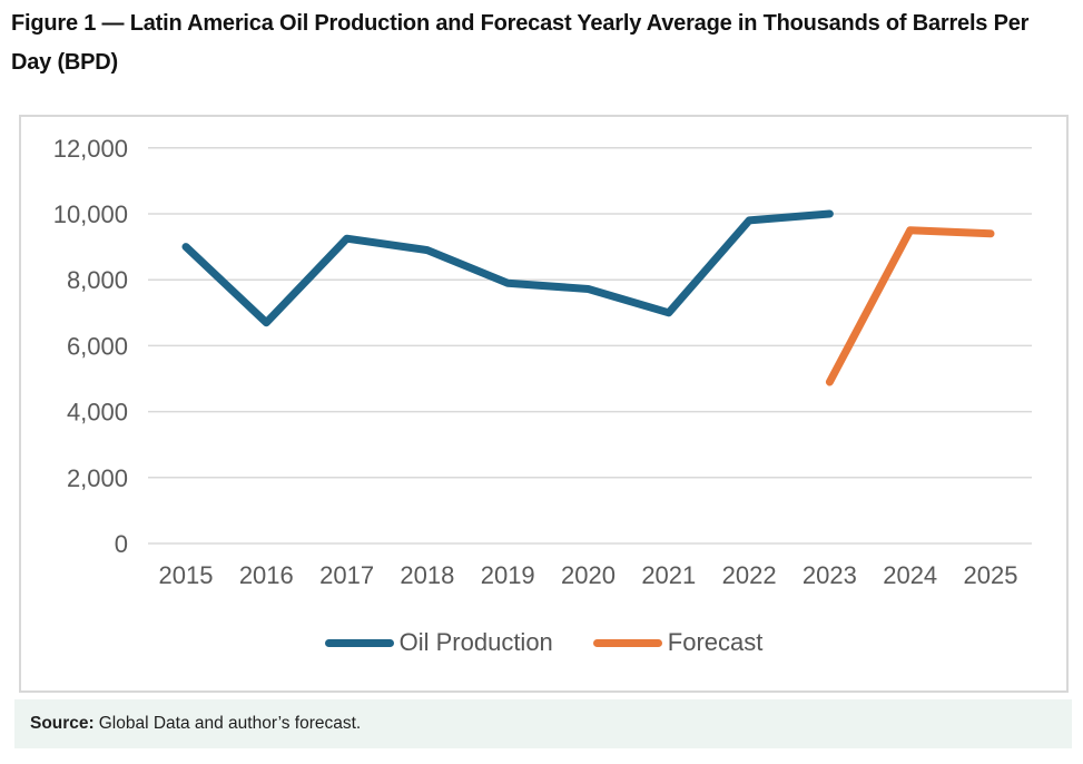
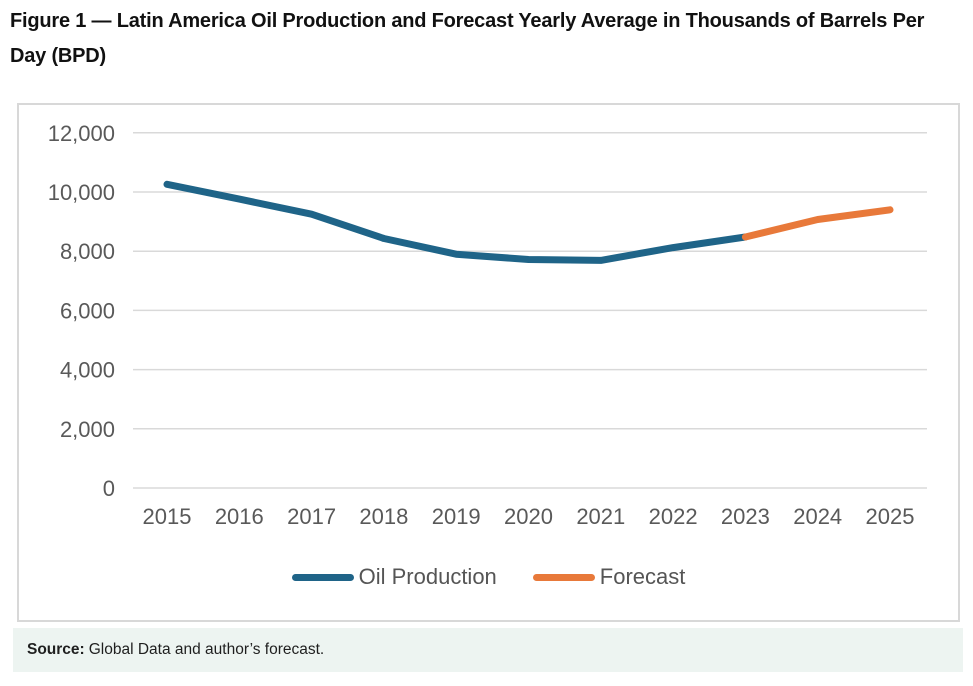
Oil Production/2015: 9000 -> 10300
Oil Production/2016: 6700 -> 9800
Oil Production/2018: 8900 -> 8400
Oil Production/2021: 7000 -> 7700
Oil Production/2022: 9800 -> 8100
Oil Production/2023: 10000 -> 8500
Forecast/2023: 4900 -> 8500
Forecast/2024: 9500 -> 9100
